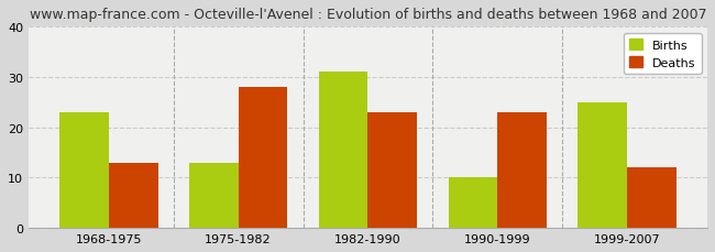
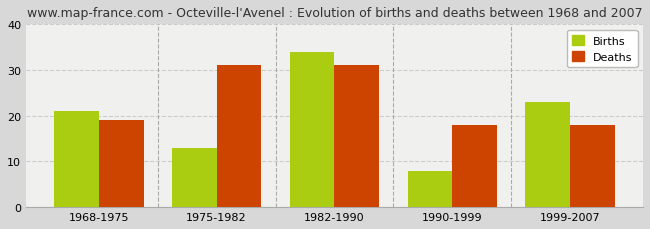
Births/1968-1975: 23 -> 21
Deaths/1968-1975: 13 -> 19
Deaths/1975-1982: 28 -> 31
Births/1982-1990: 31 -> 34
Deaths/1982-1990: 23 -> 31
Births/1990-1999: 10 -> 8
Deaths/1990-1999: 23 -> 18
Births/1999-2007: 25 -> 23
Deaths/1999-2007: 12 -> 18
